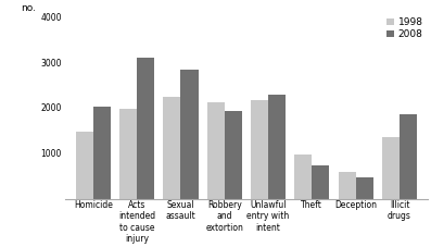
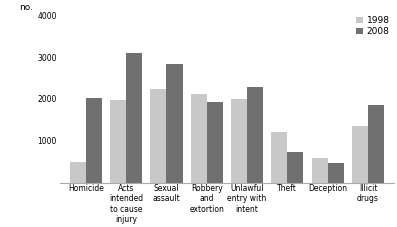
1998/Homicide: 1480 -> 500
1998/Unlawful entry with intent: 2160 -> 2000
1998/Theft: 960 -> 1200
